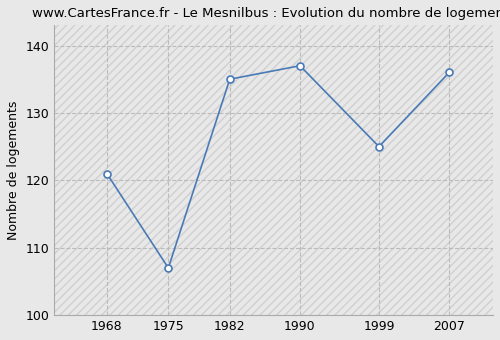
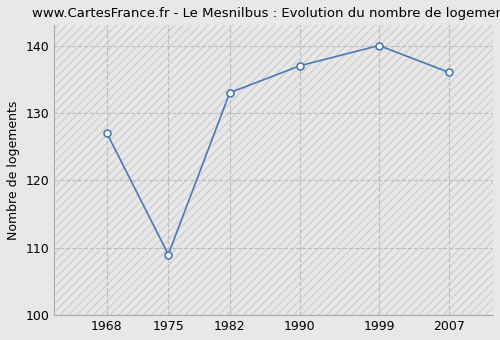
1968: 121 -> 127
1975: 107 -> 109
1982: 135 -> 133
1999: 125 -> 140
